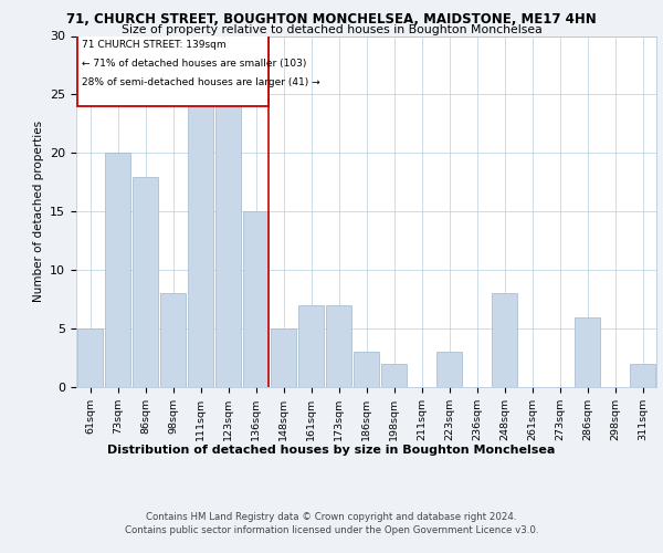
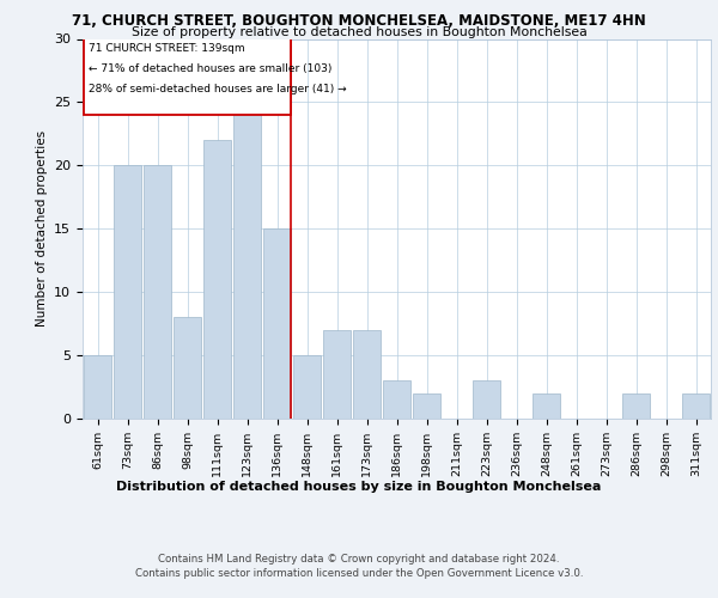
86sqm: 18 -> 20
111sqm: 24 -> 22
248sqm: 8 -> 2
286sqm: 6 -> 2
